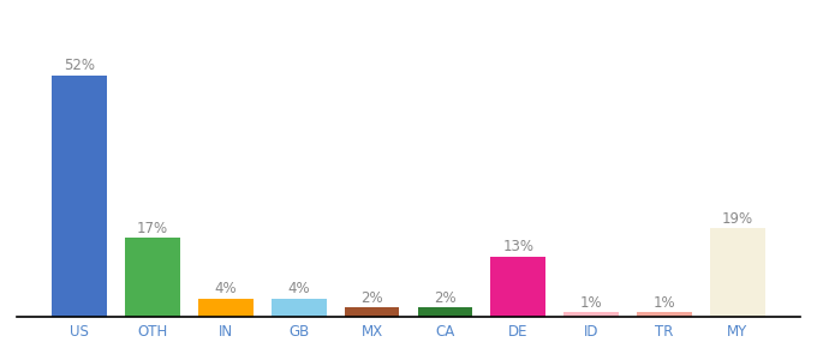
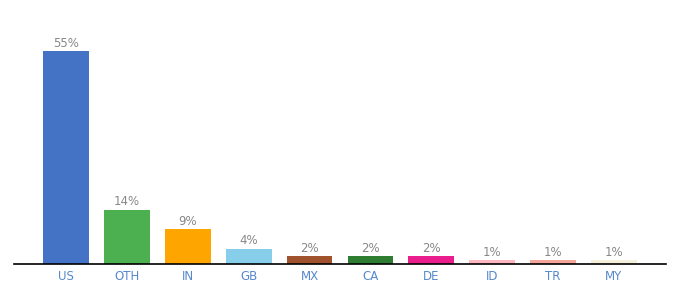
US: 52% -> 55%
OTH: 17% -> 14%
IN: 4% -> 9%
DE: 13% -> 2%
MY: 19% -> 1%
